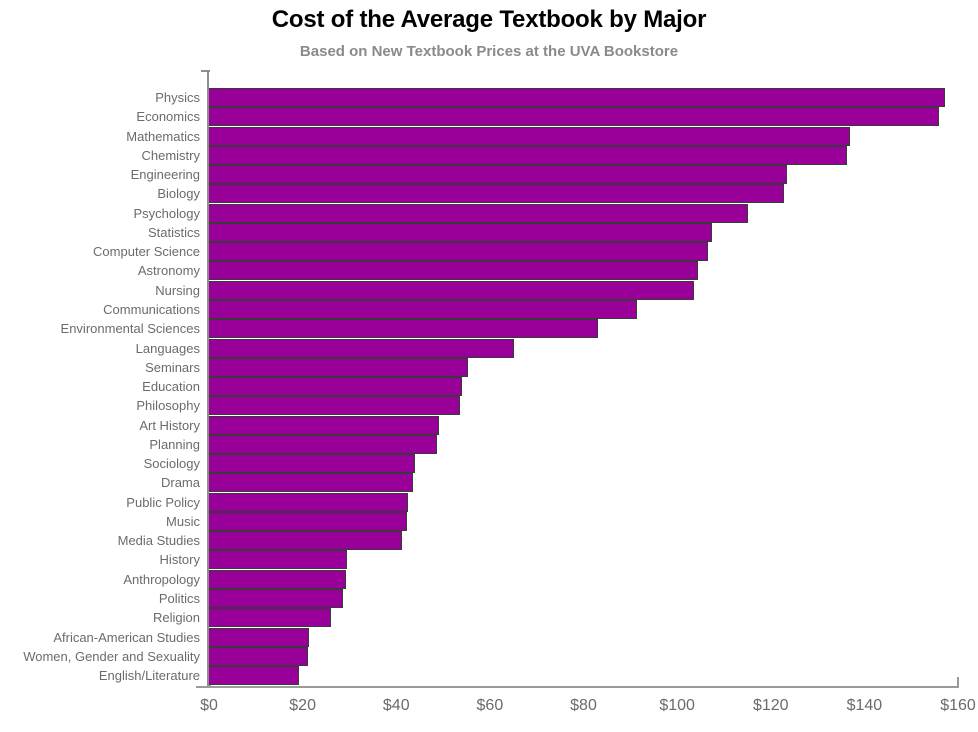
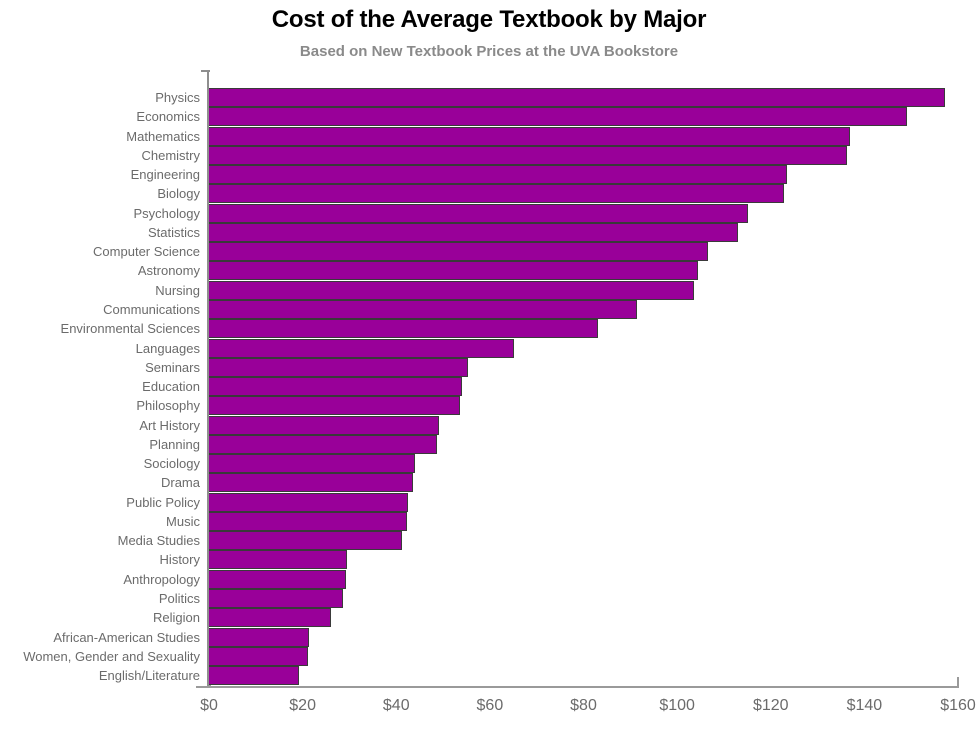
Economics: $156 -> $149
Statistics: $108 -> $113
